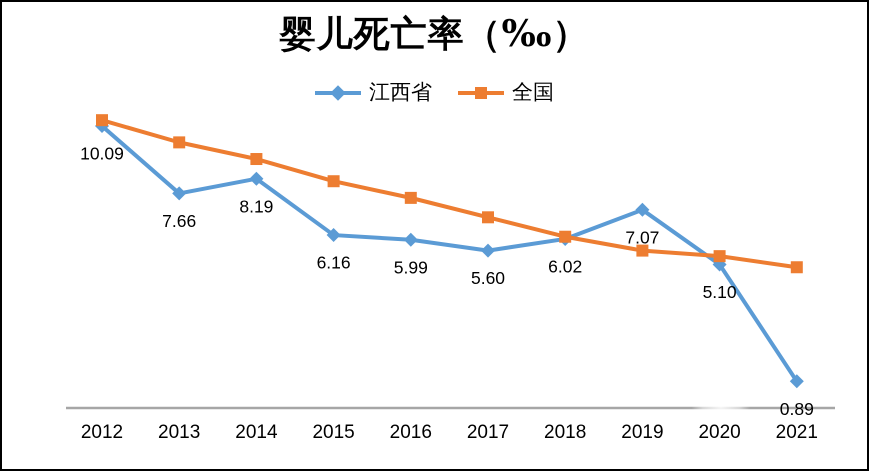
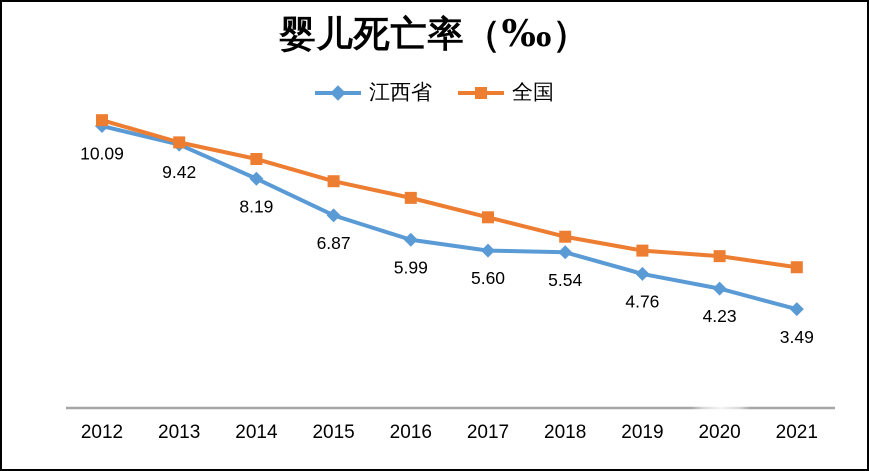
江西省/2013: 7.66 -> 9.42
江西省/2015: 6.16 -> 6.87
江西省/2018: 6.02 -> 5.54
江西省/2019: 7.07 -> 4.76
江西省/2020: 5.10 -> 4.23
江西省/2021: 0.89 -> 3.49
